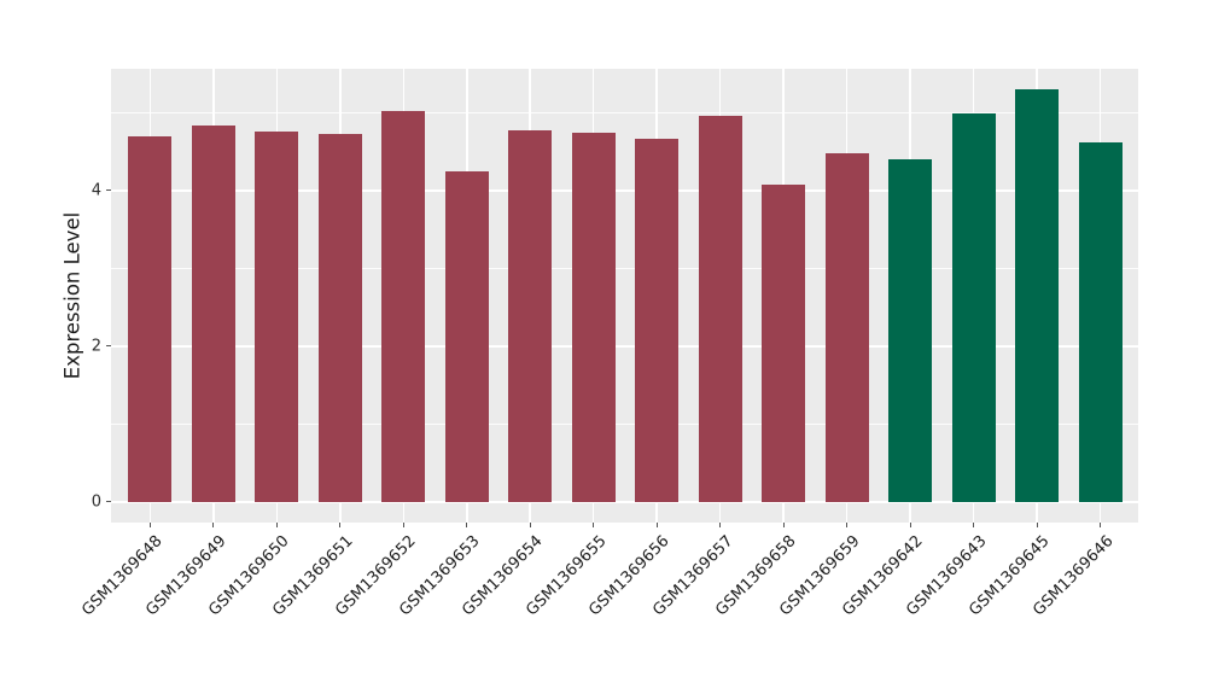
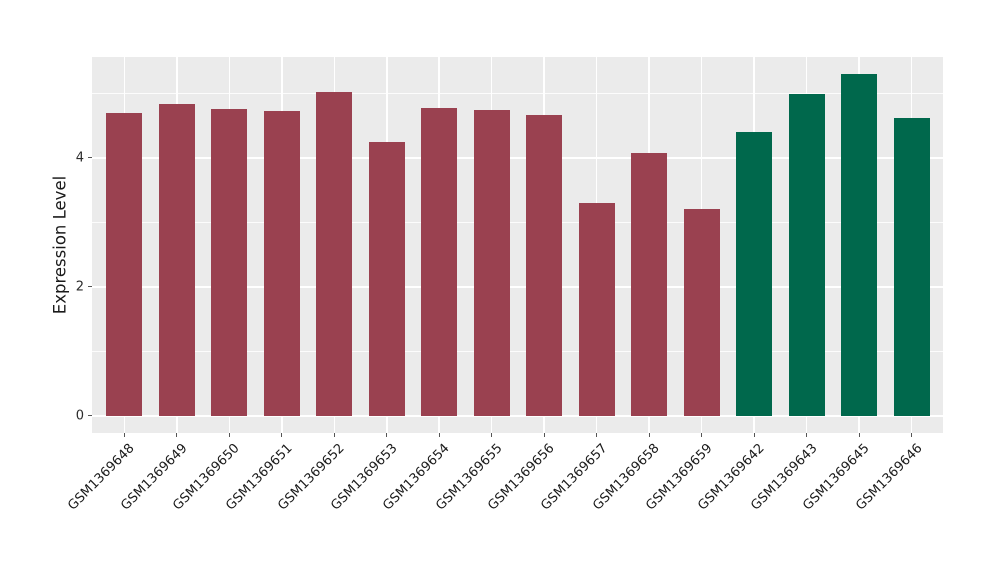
GSM1369657: 5.0 -> 3.3
GSM1369659: 4.5 -> 3.2
